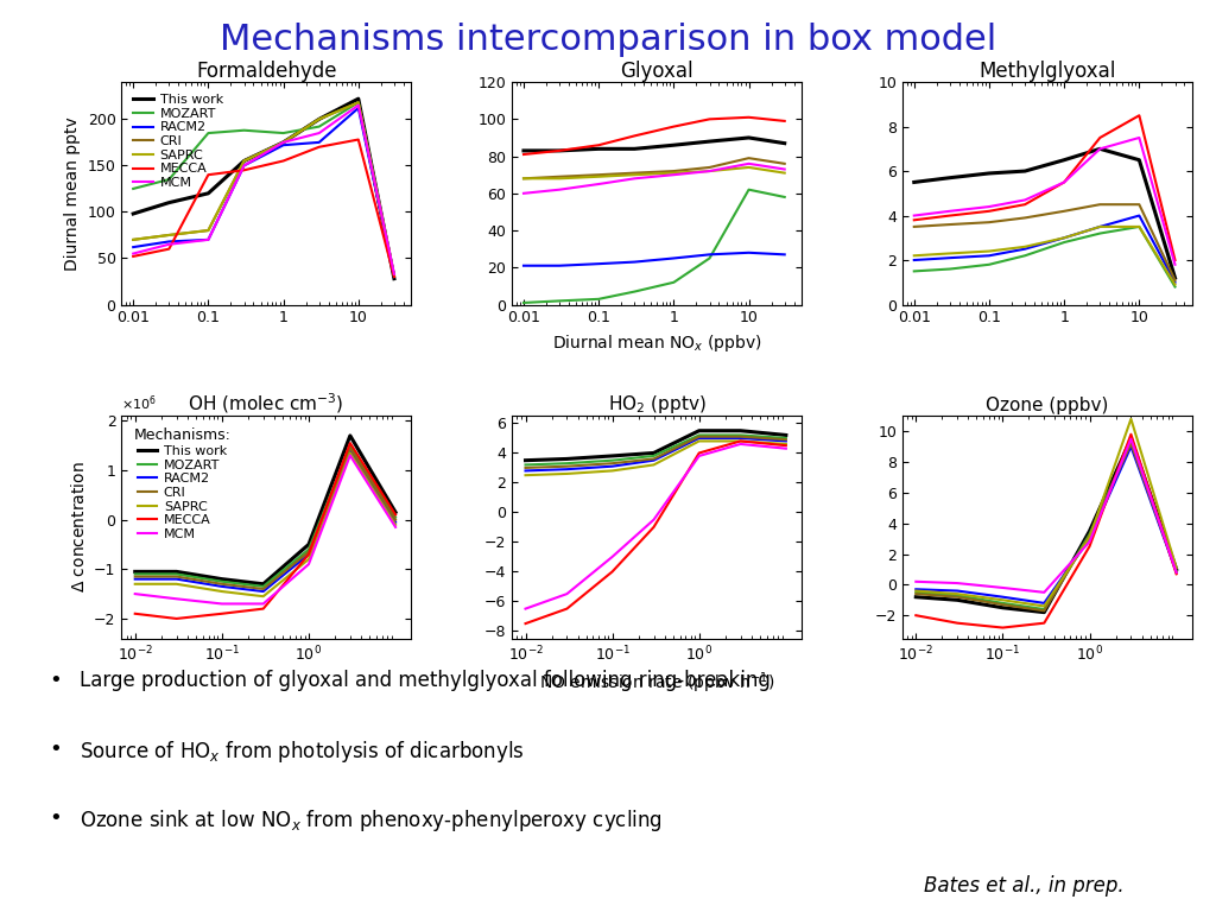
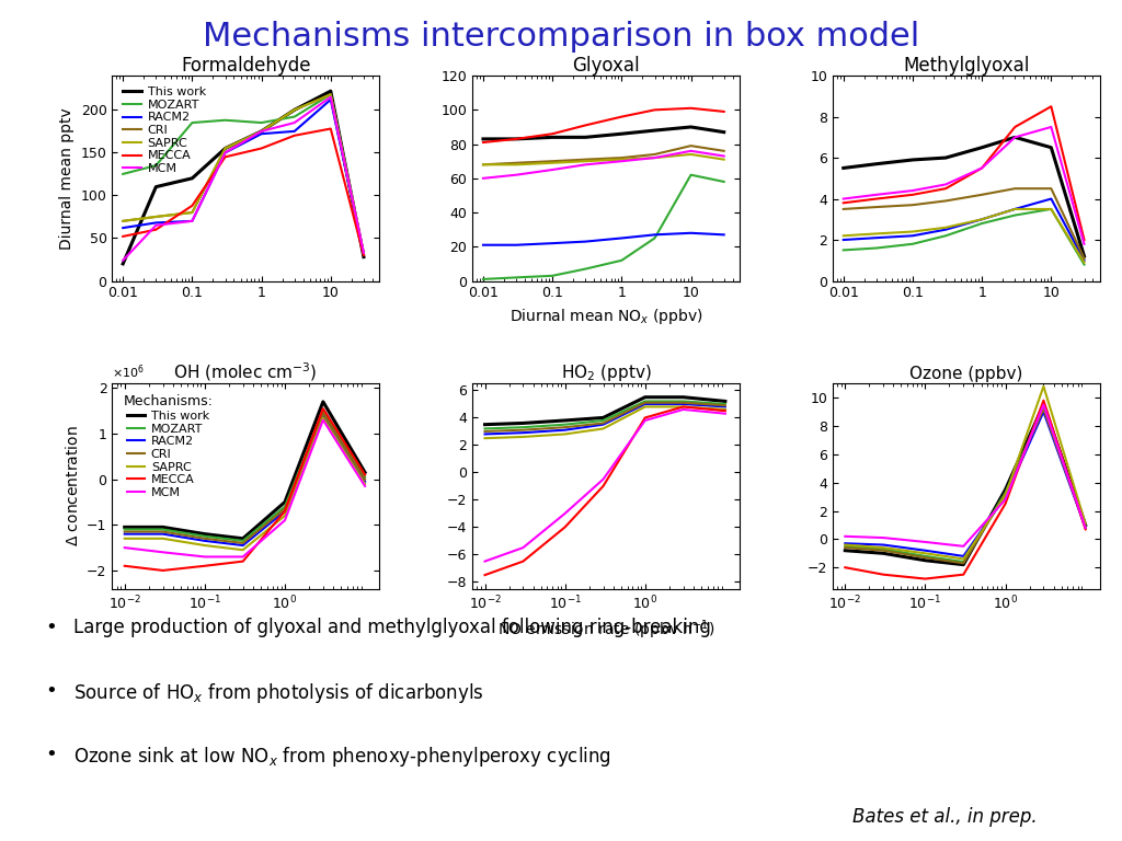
Formaldehyde/This work/0.01: 98 -> 20
Formaldehyde/MCM/0.01: 55 -> 24
Formaldehyde/MECCA/0.1: 140 -> 88
